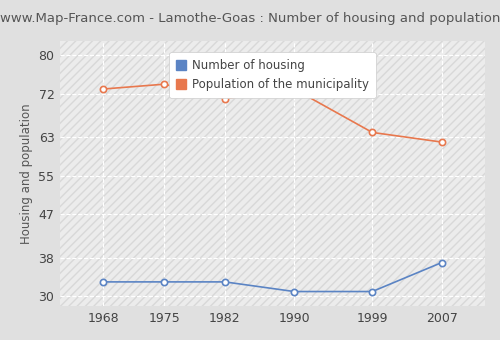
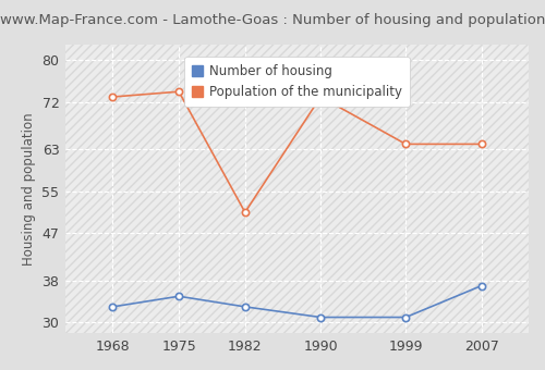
Number of housing/1975: 33 -> 35
Population of the municipality/1982: 71 -> 51
Population of the municipality/2007: 62 -> 64
